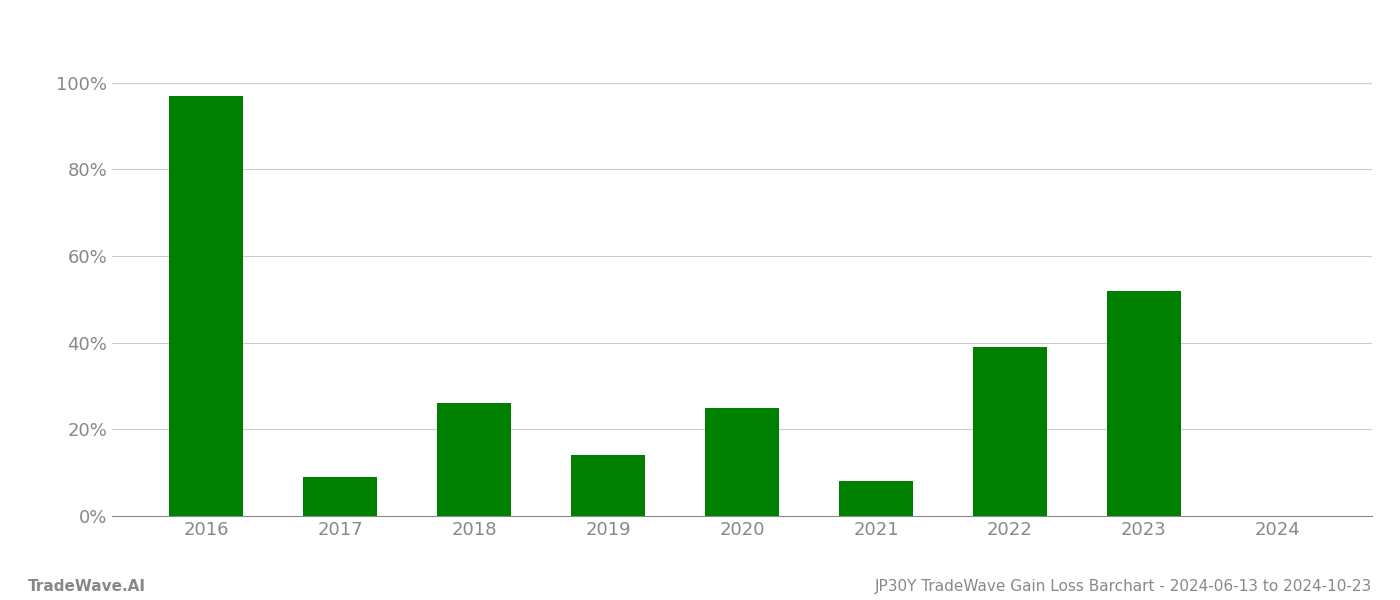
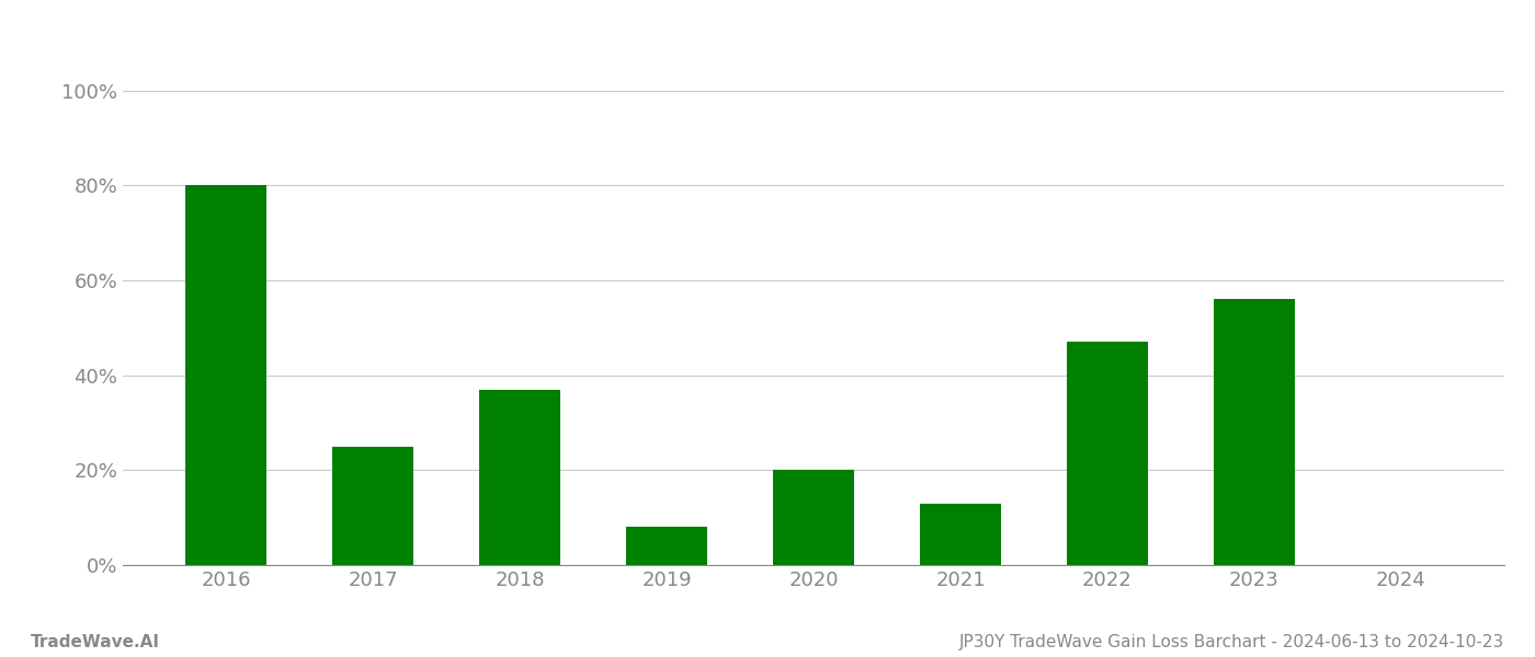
2016: 97% -> 80%
2017: 9% -> 25%
2018: 26% -> 37%
2019: 14% -> 8%
2020: 25% -> 20%
2021: 8% -> 13%
2022: 39% -> 47%
2023: 52% -> 56%
